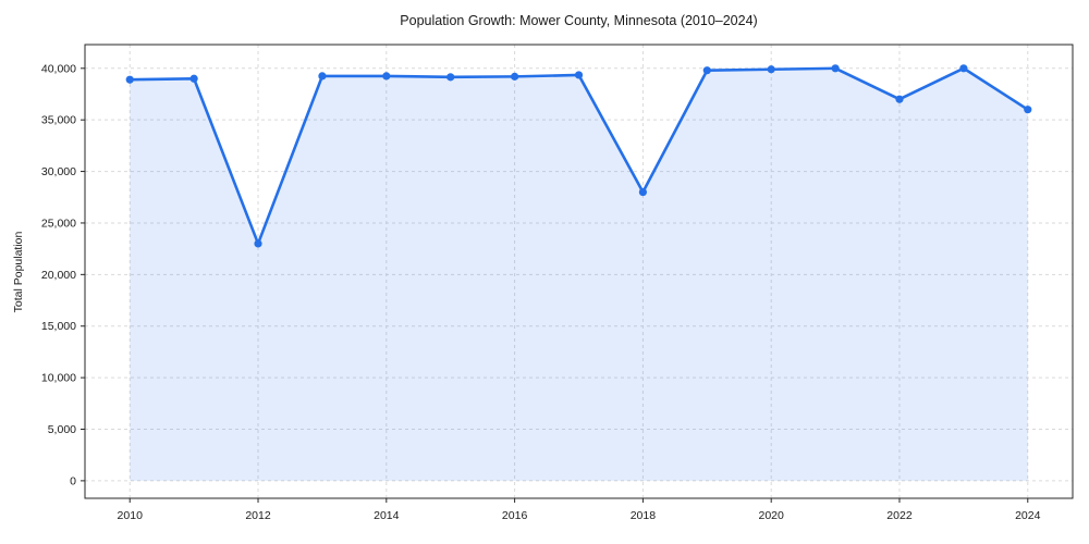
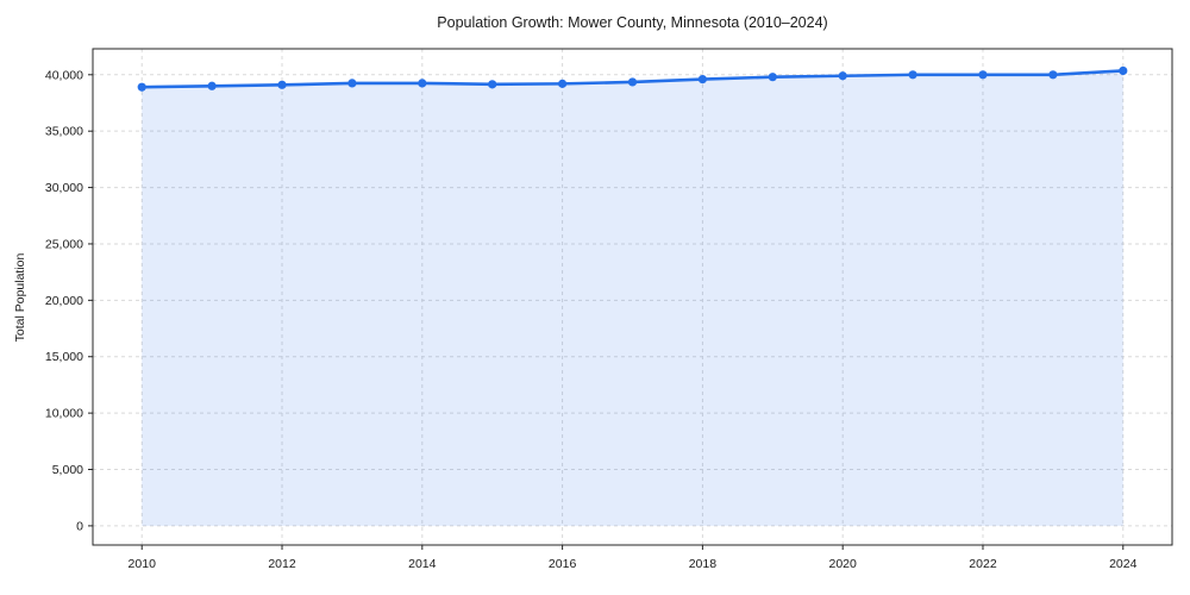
2012: 23000 -> 39000
2018: 28000 -> 40000
2022: 37000 -> 40000
2024: 36000 -> 40000
